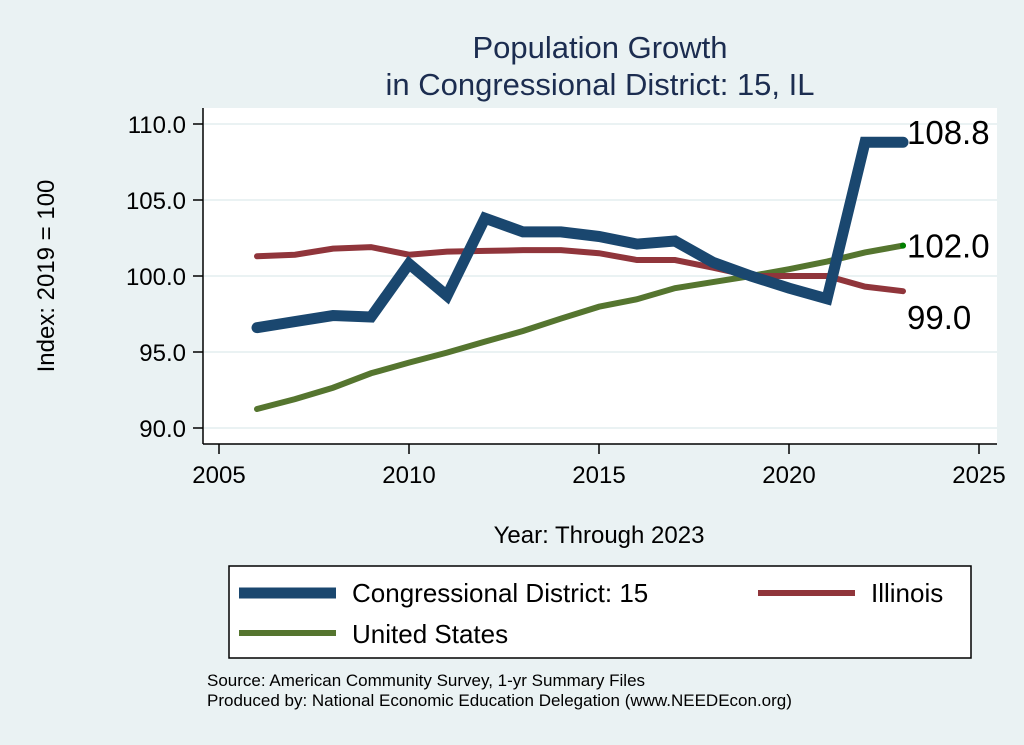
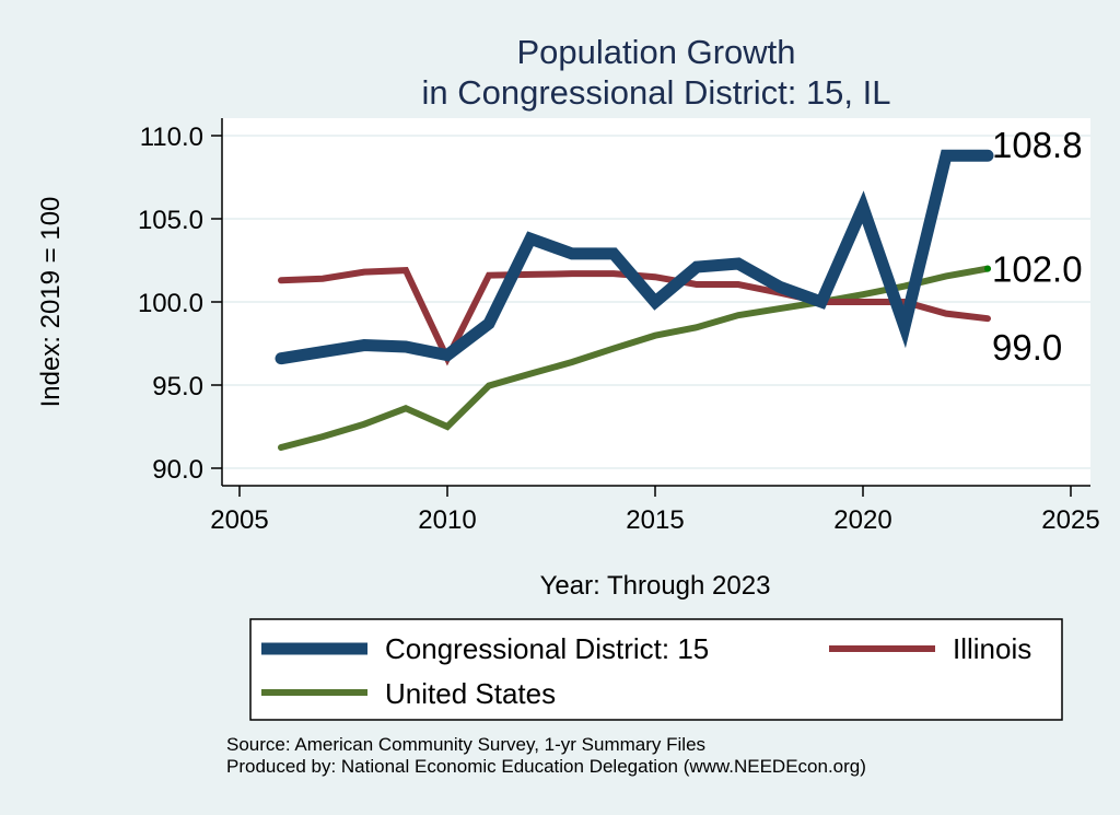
Congressional District: 15/2010: 100.8 -> 96.8
Illinois/2010: 101.4 -> 96.6
United States/2010: 94.3 -> 92.5
Congressional District: 15/2015: 102.6 -> 100.0
Congressional District: 15/2020: 99.2 -> 105.7
